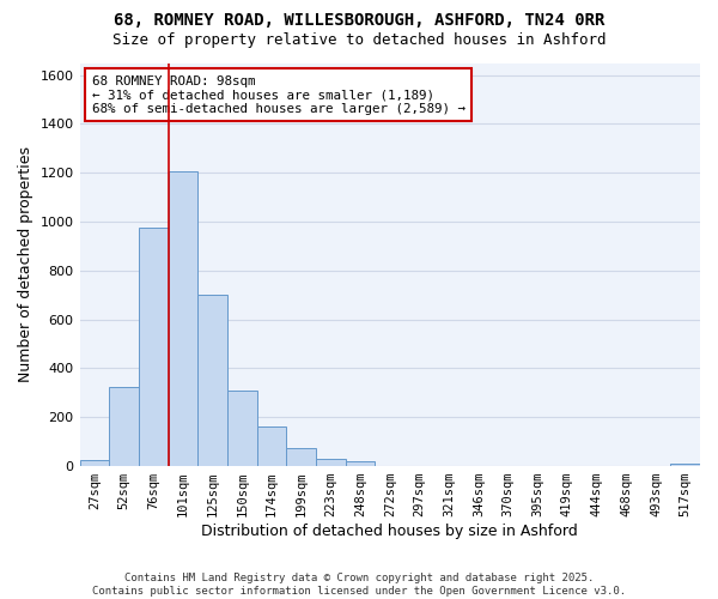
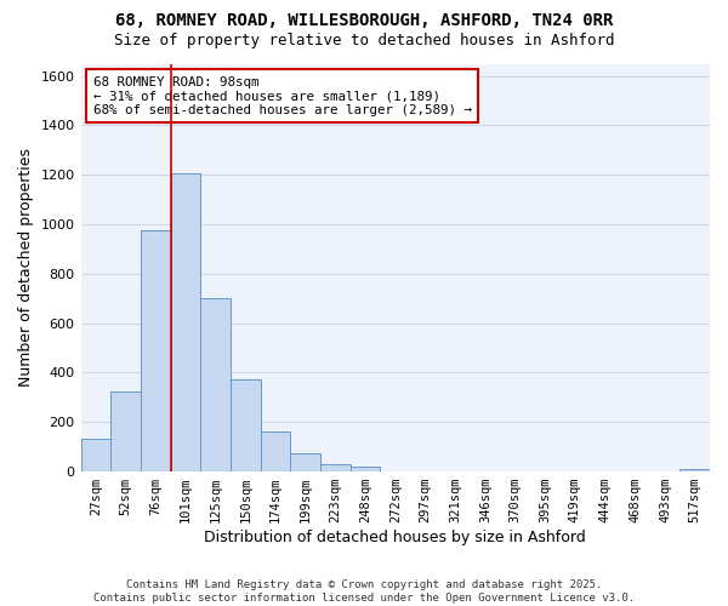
27sqm: 25 -> 135
150sqm: 310 -> 375
